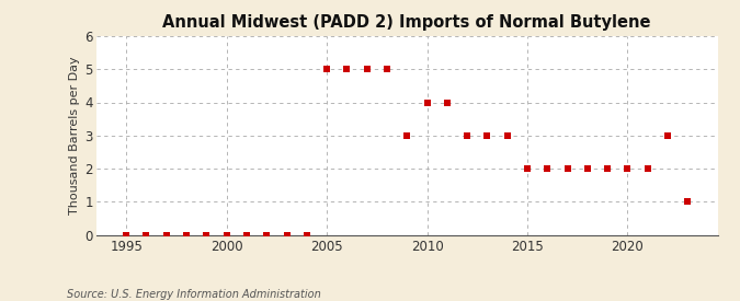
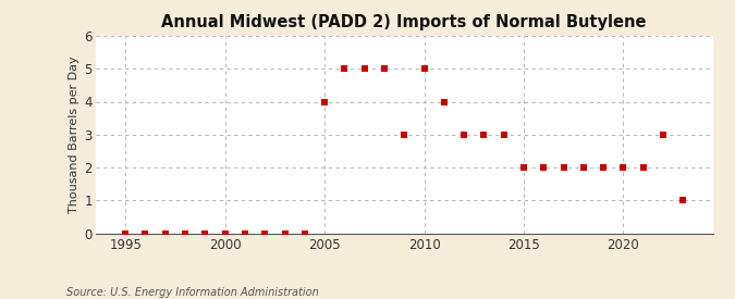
2005: 5 -> 4
2010: 4 -> 5
